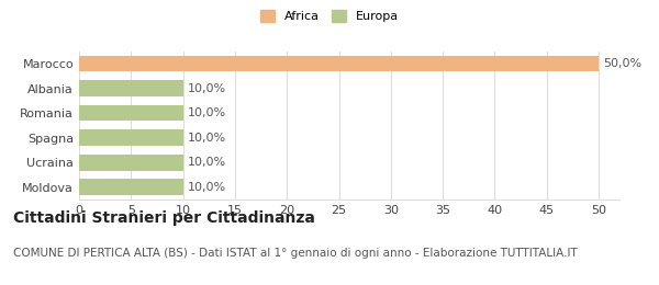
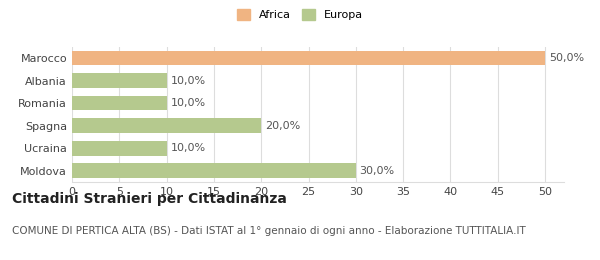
Spagna: 10,0% -> 20,0%
Moldova: 10,0% -> 30,0%
